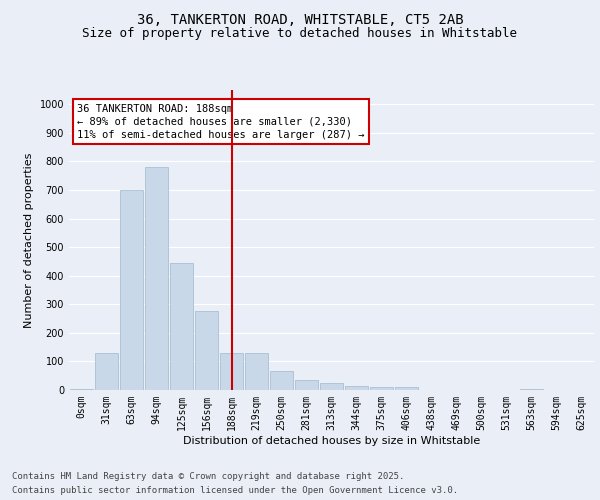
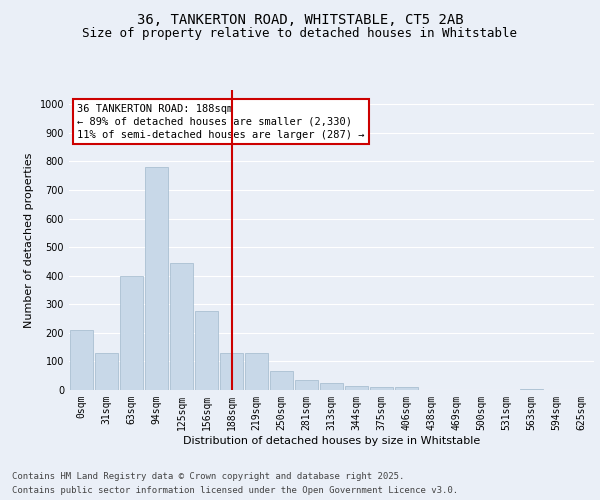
0sqm: 5 -> 210
63sqm: 700 -> 400
